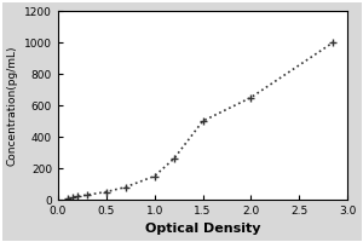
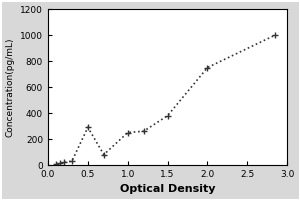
0.5: 50 -> 290
1.0: 150 -> 250
1.5: 500 -> 380
2.0: 650 -> 750
